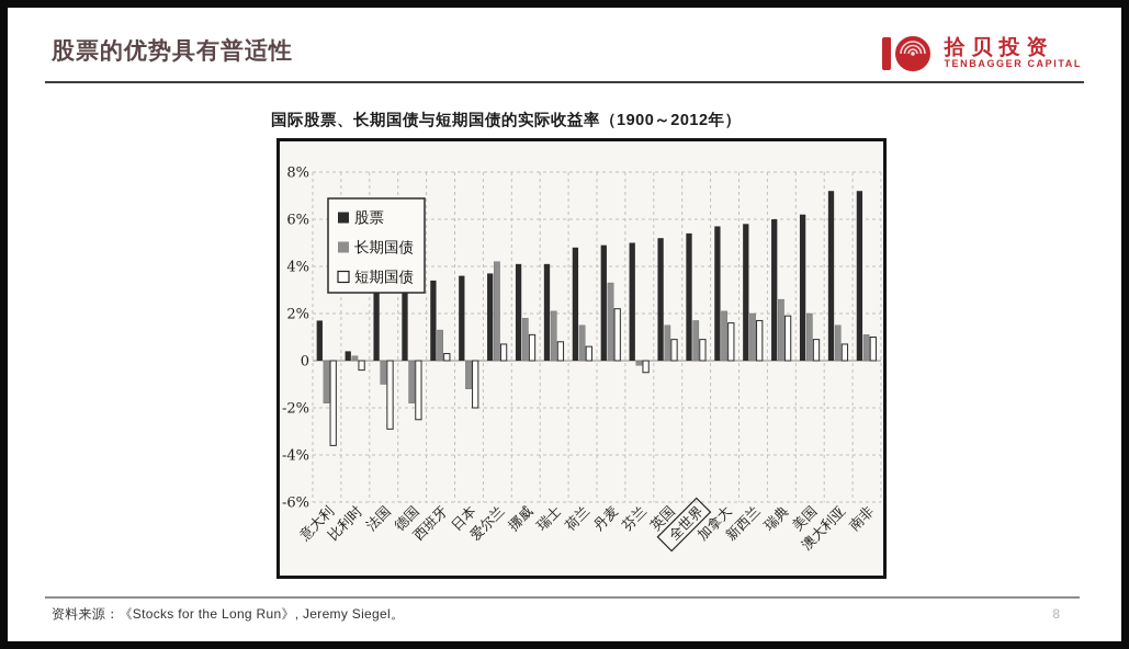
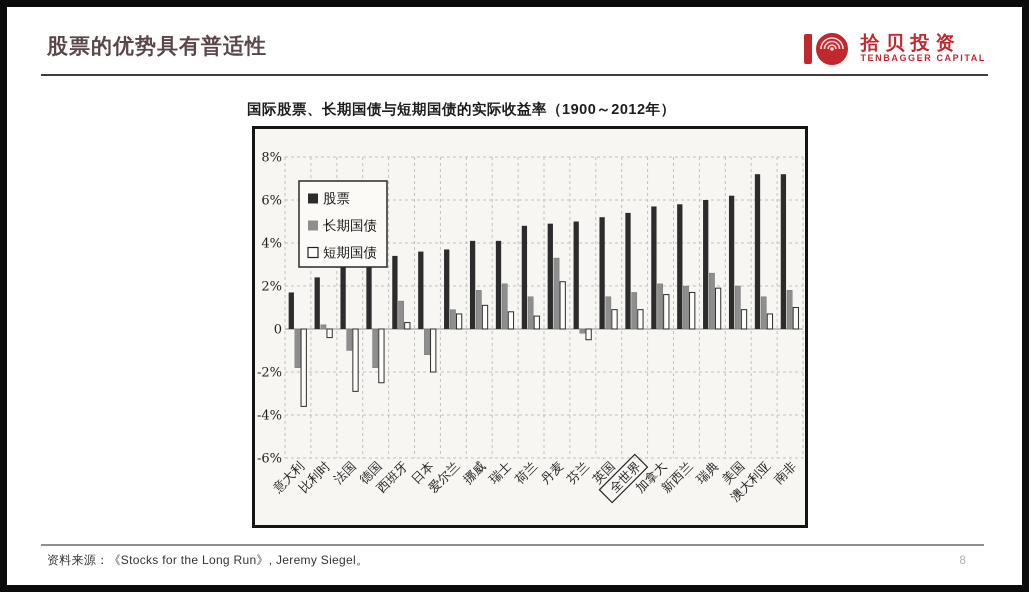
股票/比利时: 0.4% -> 2.4%
长期国债/爱尔兰: 4.2% -> 0.9%
长期国债/南非: 1.1% -> 1.8%
